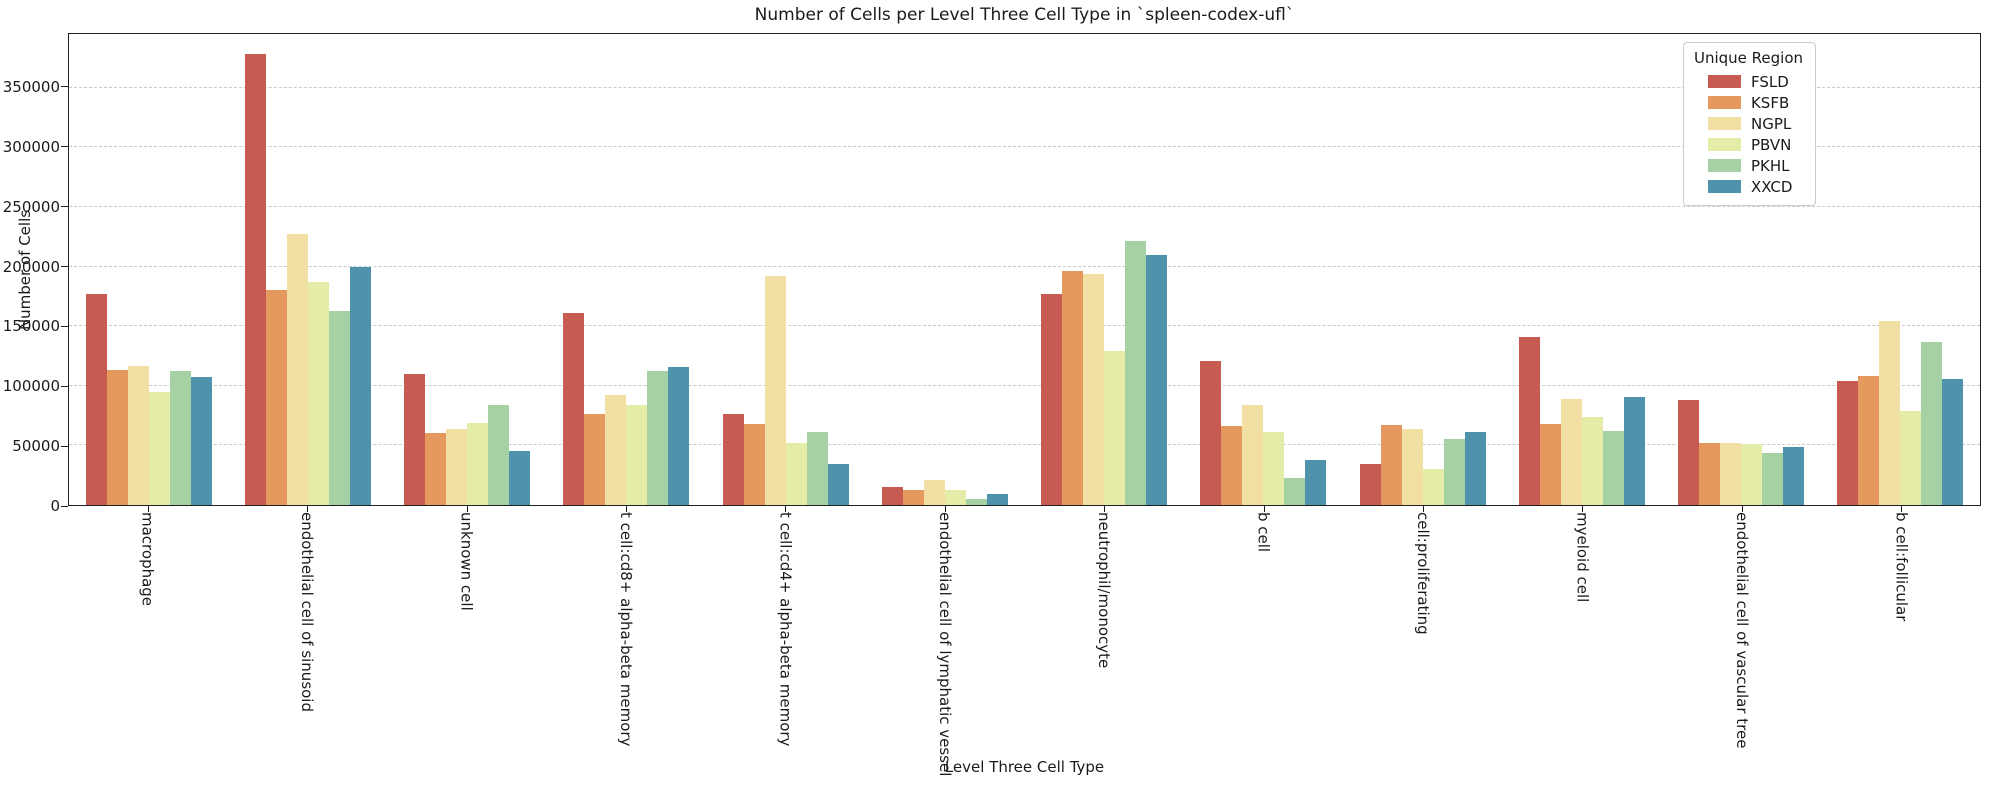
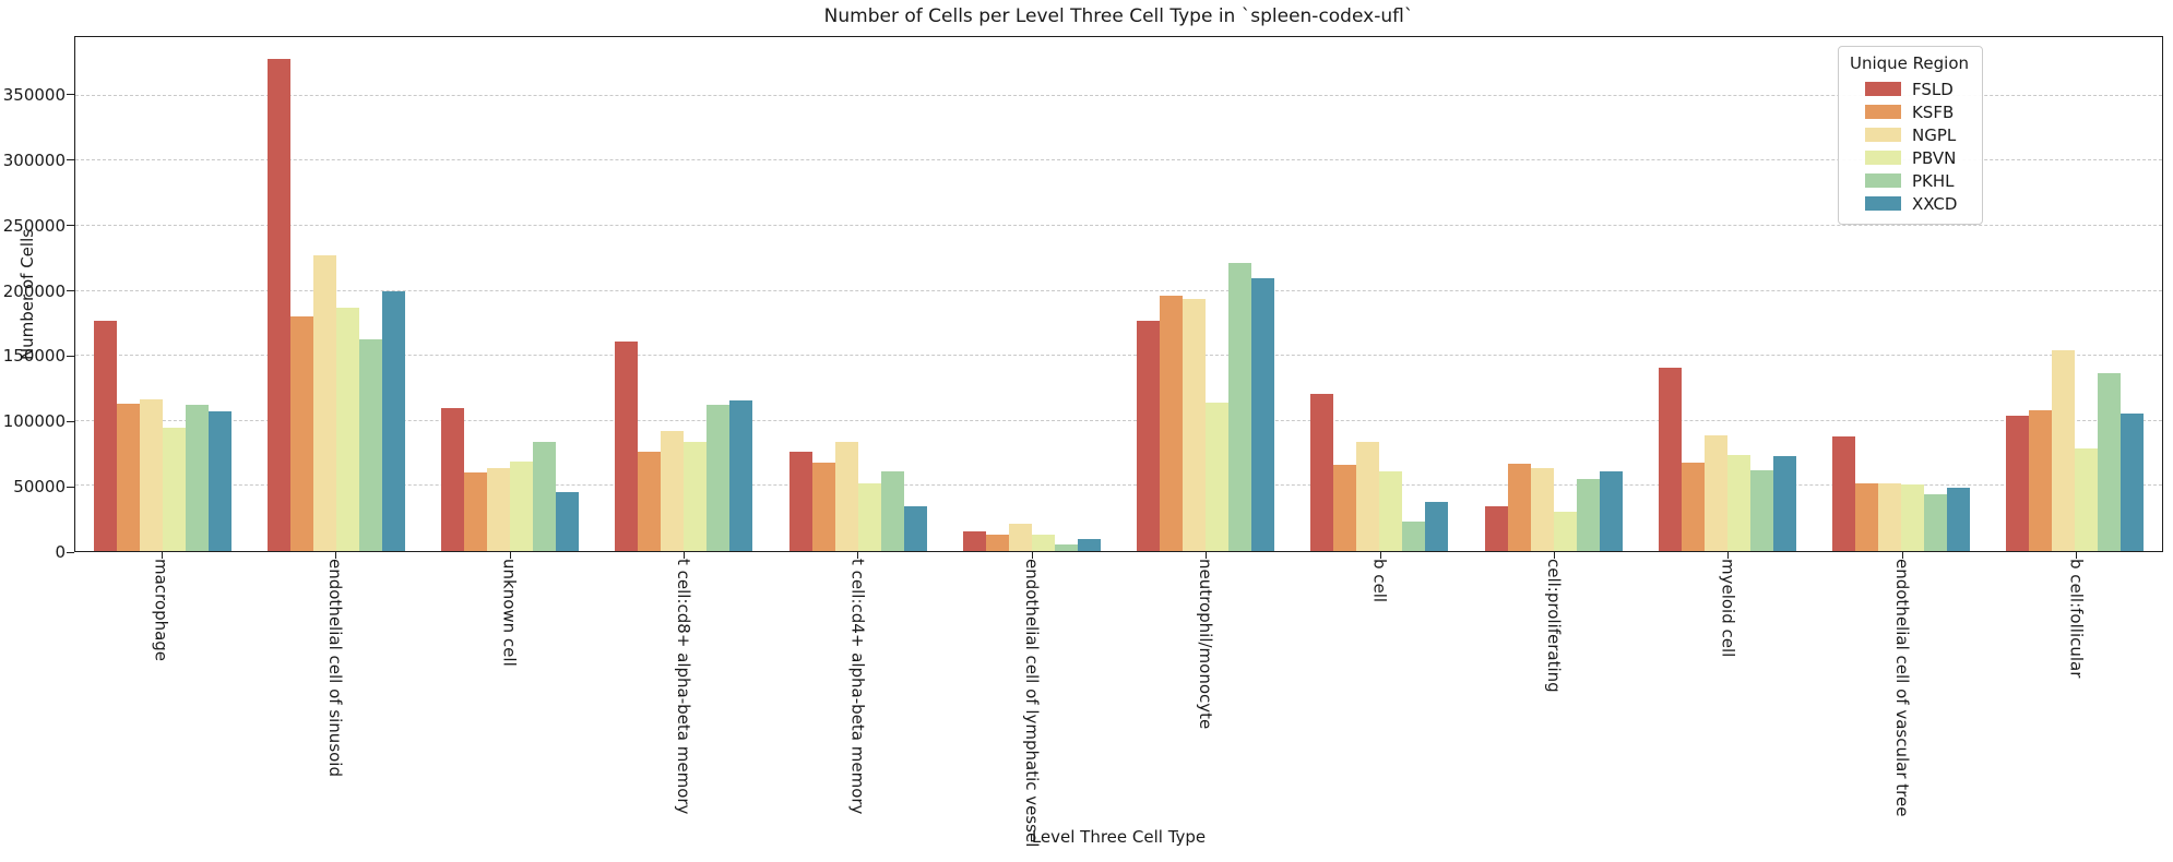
NGPL/t cell:cd4+ alpha-beta memory: 192000 -> 84000
PBVN/neutrophil/monocyte: 129000 -> 114000
XXCD/myeloid cell: 91000 -> 73000
